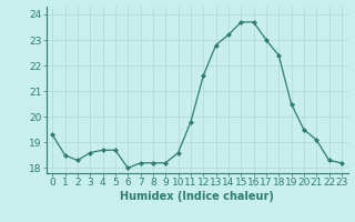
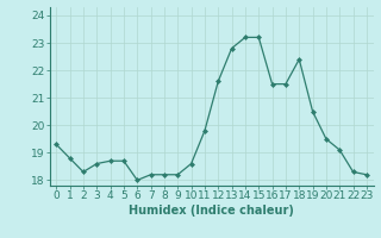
1: 18.5 -> 18.8
15: 23.7 -> 23.2
16: 23.7 -> 21.5
17: 23.0 -> 21.5
